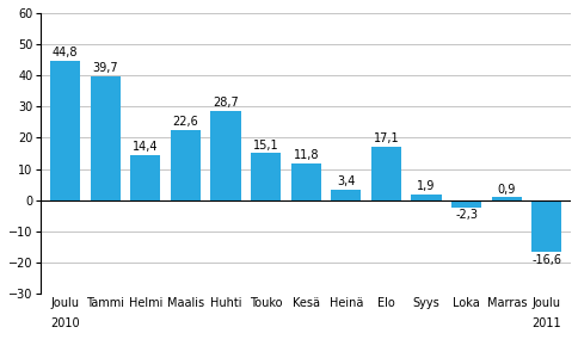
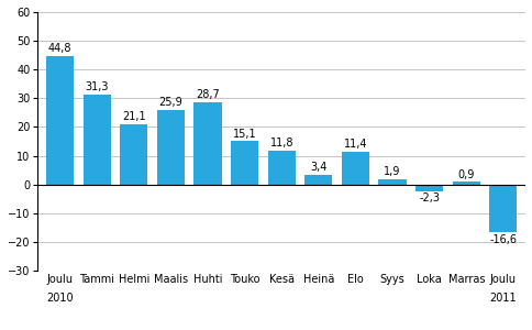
Tammi: 39,7 -> 31,3
Helmi: 14,4 -> 21,1
Maalis: 22,6 -> 25,9
Elo: 17,1 -> 11,4
